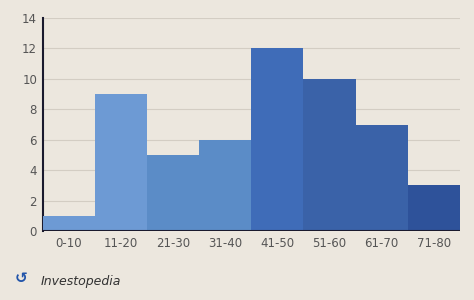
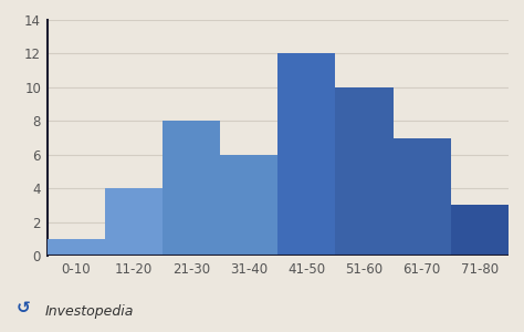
11-20: 9 -> 4
21-30: 5 -> 8
